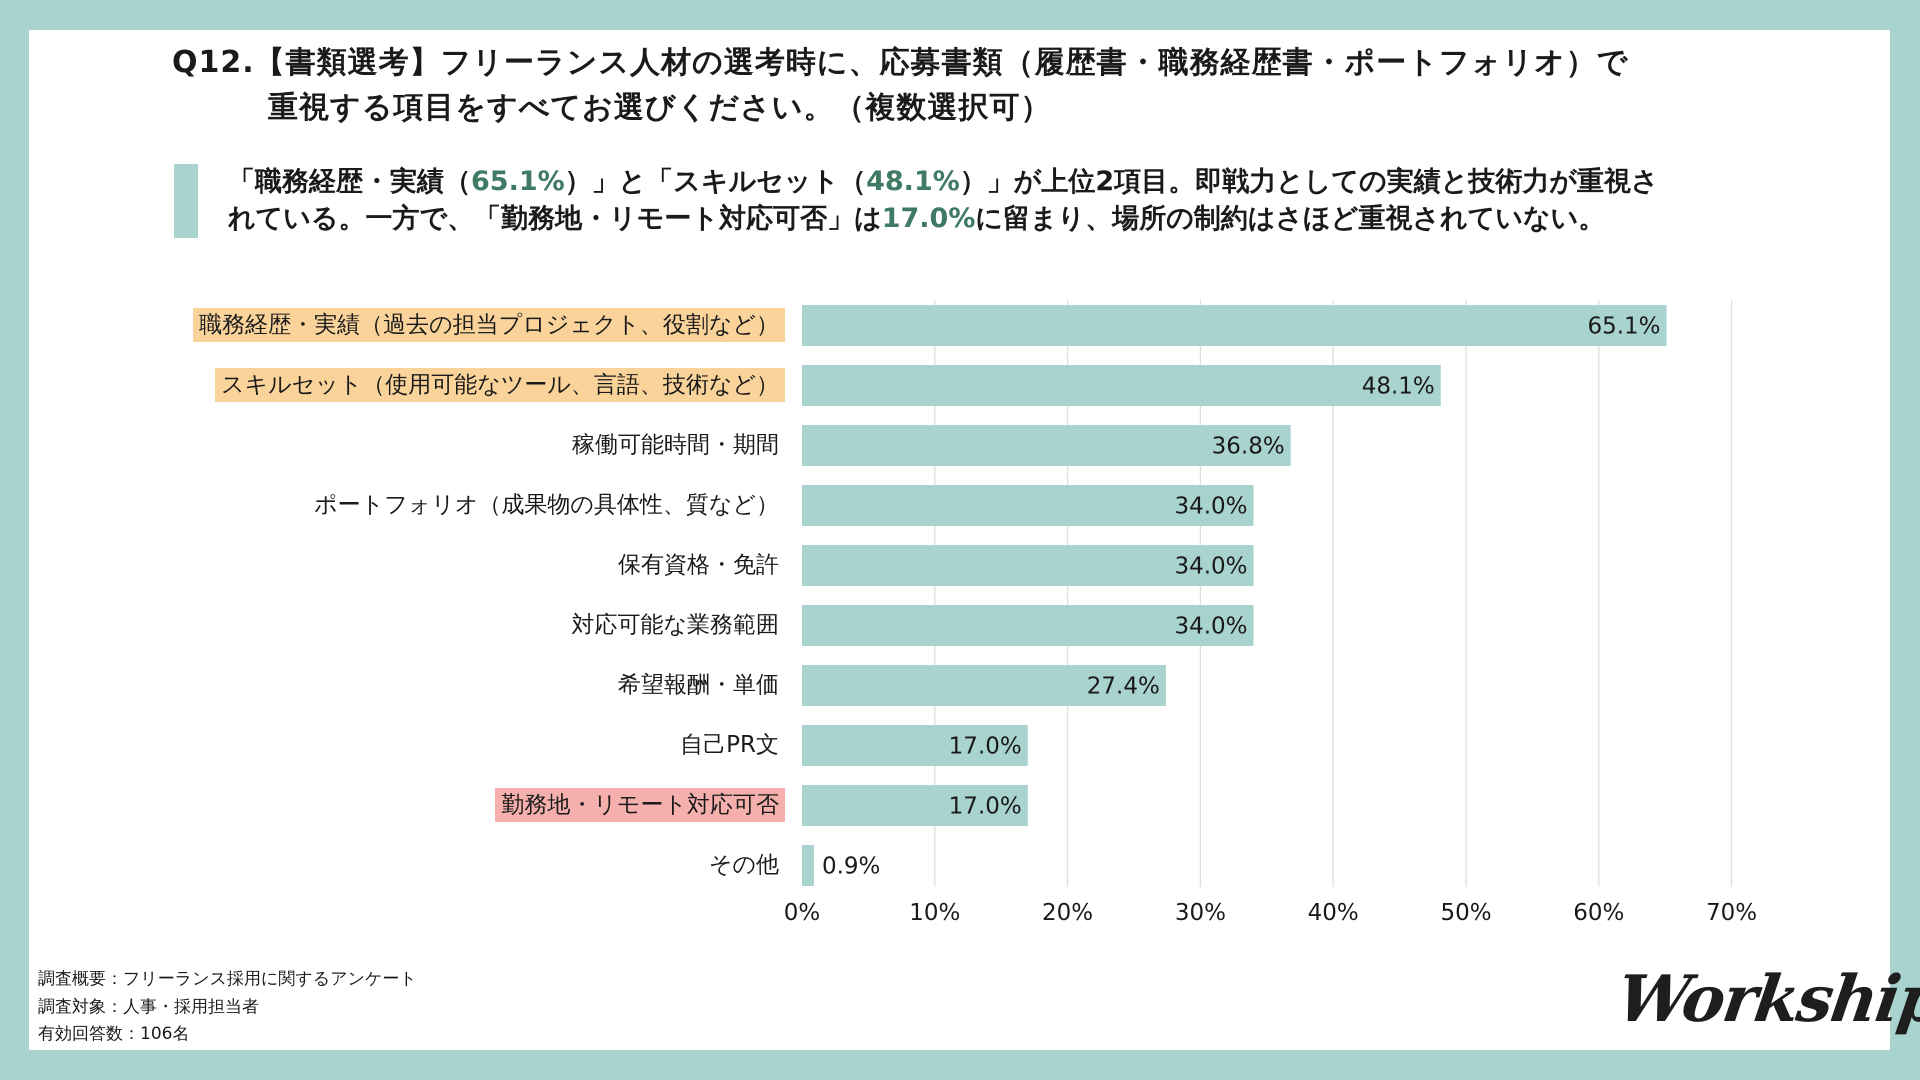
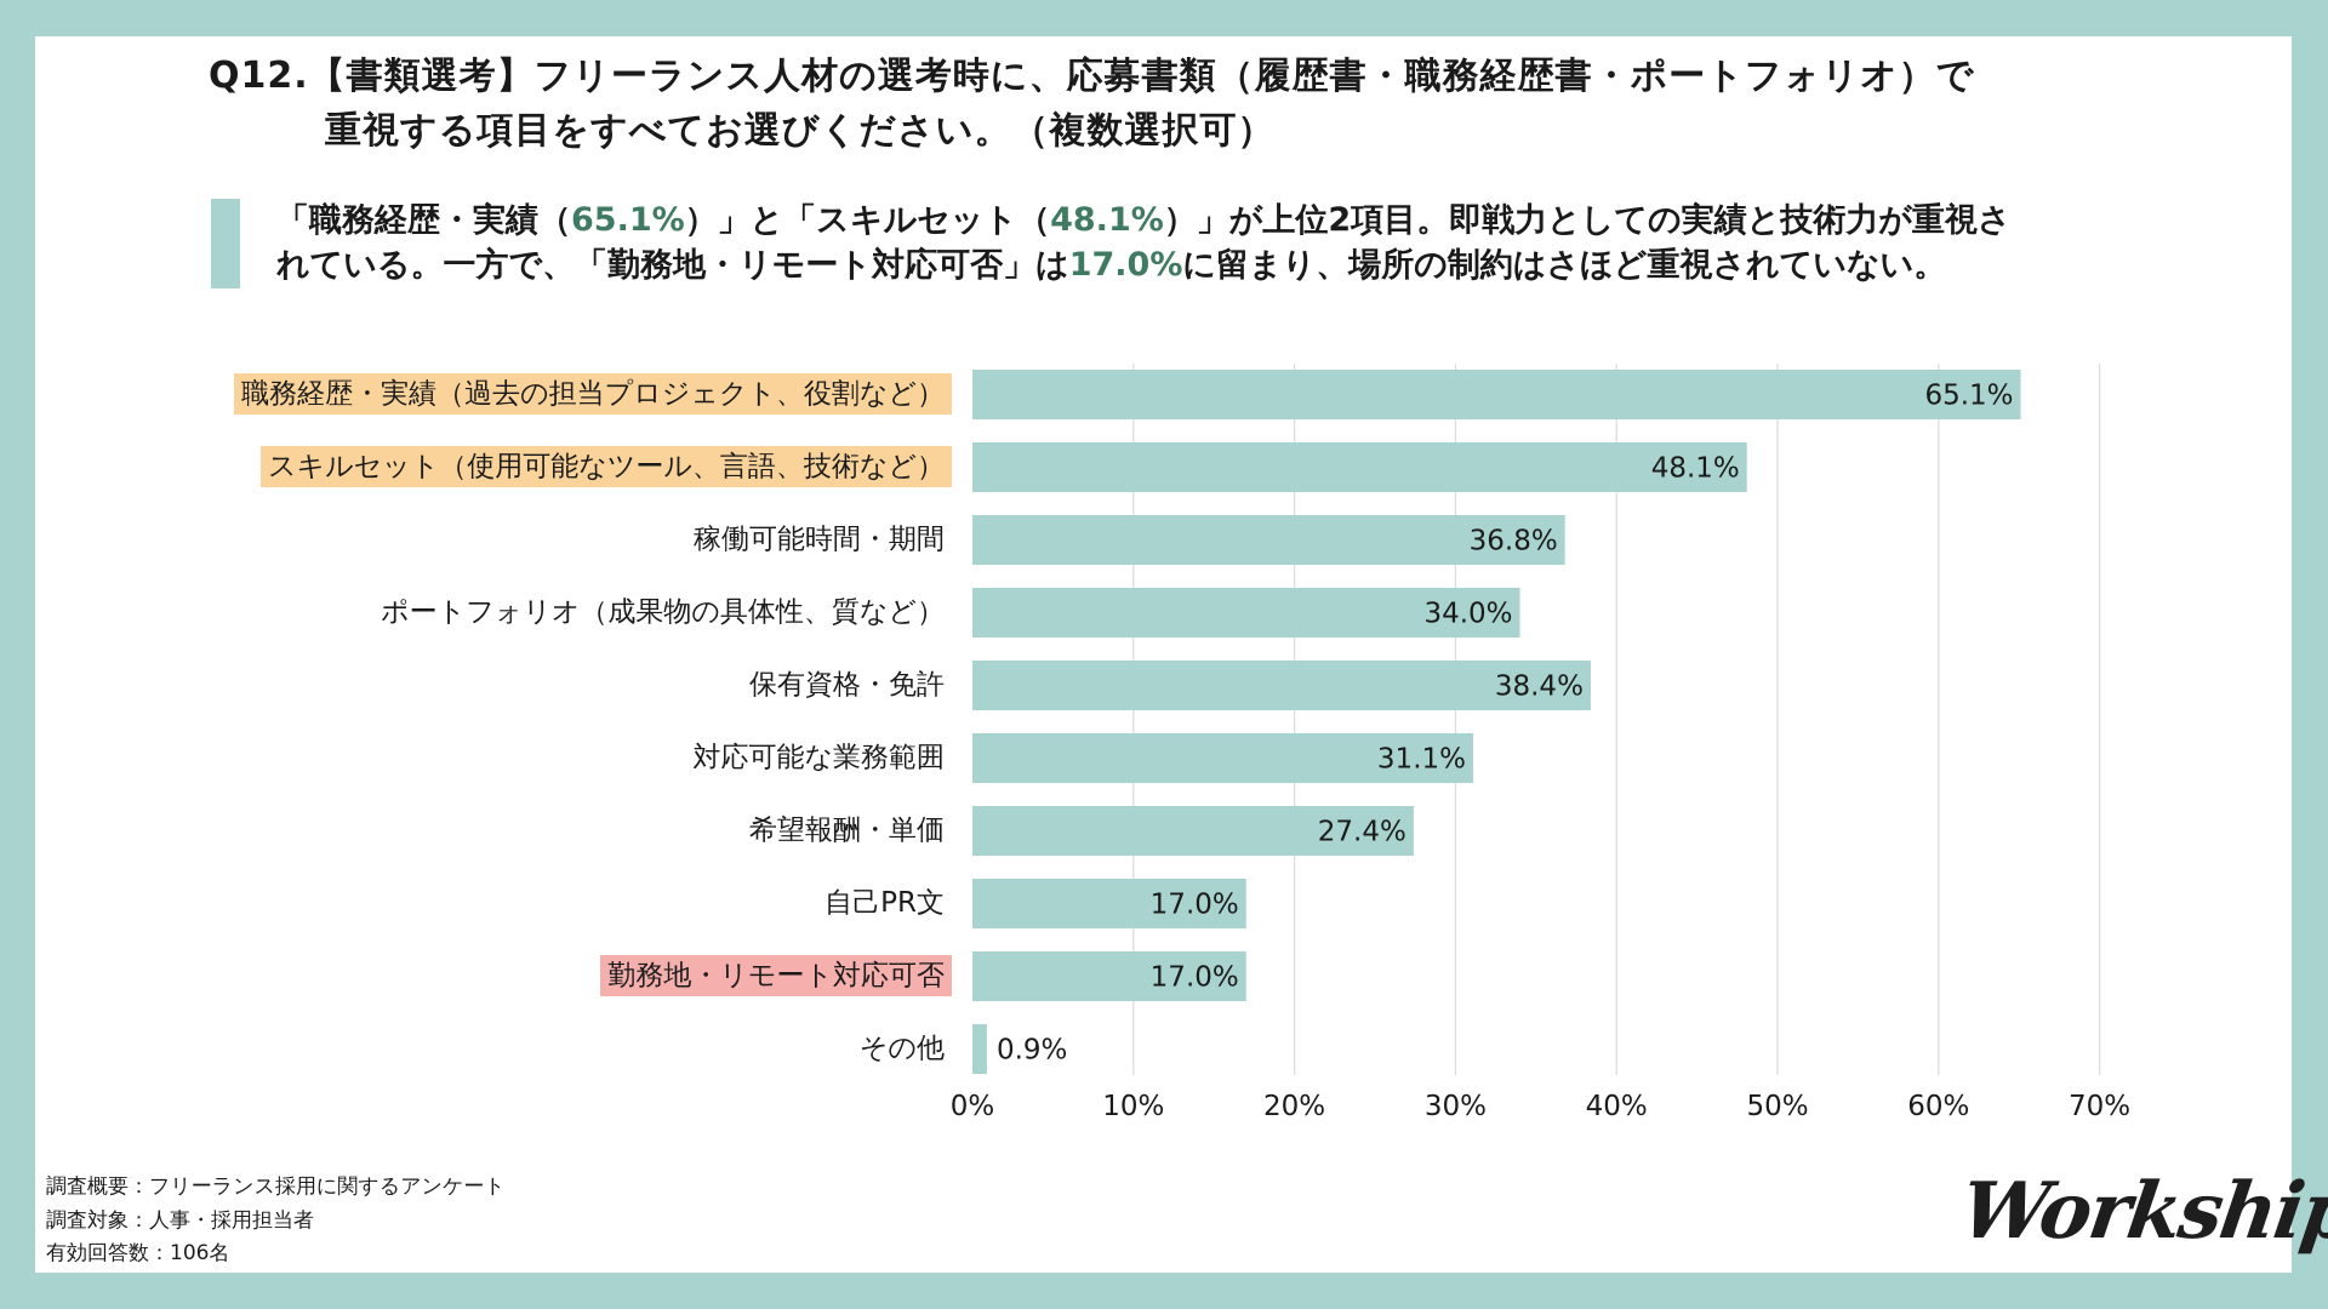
保有資格・免許: 34.0% -> 38.4%
対応可能な業務範囲: 34.0% -> 31.1%
